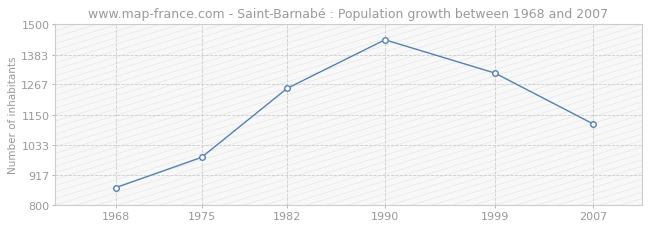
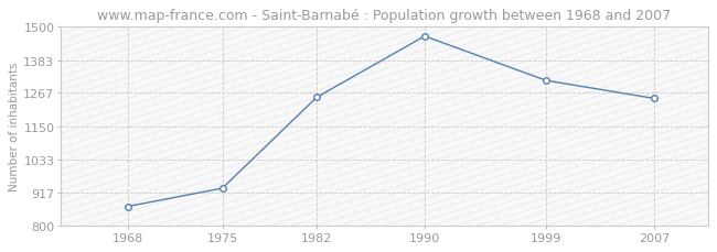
1975: 985 -> 932
1990: 1440 -> 1467
2007: 1115 -> 1248
